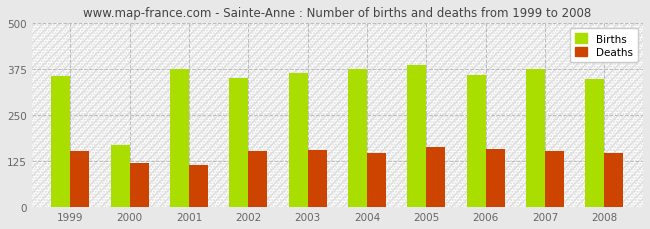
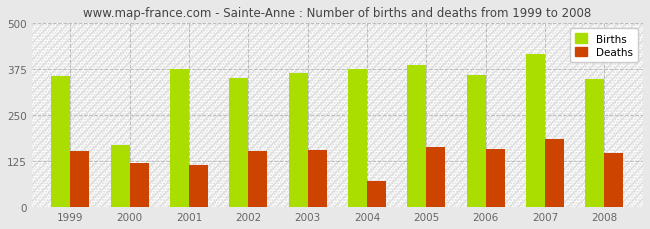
Deaths/2004: 148 -> 70
Births/2007: 375 -> 415
Deaths/2007: 153 -> 185
